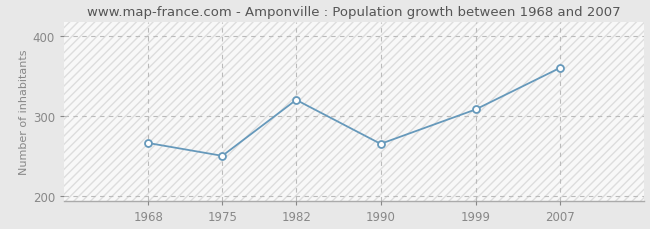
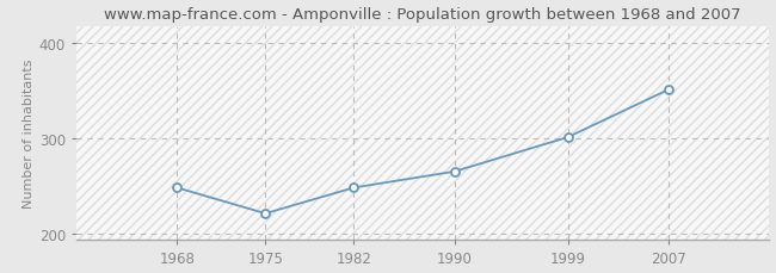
1968: 266 -> 248
1975: 250 -> 221
1982: 320 -> 248
1999: 308 -> 301
2007: 360 -> 351
